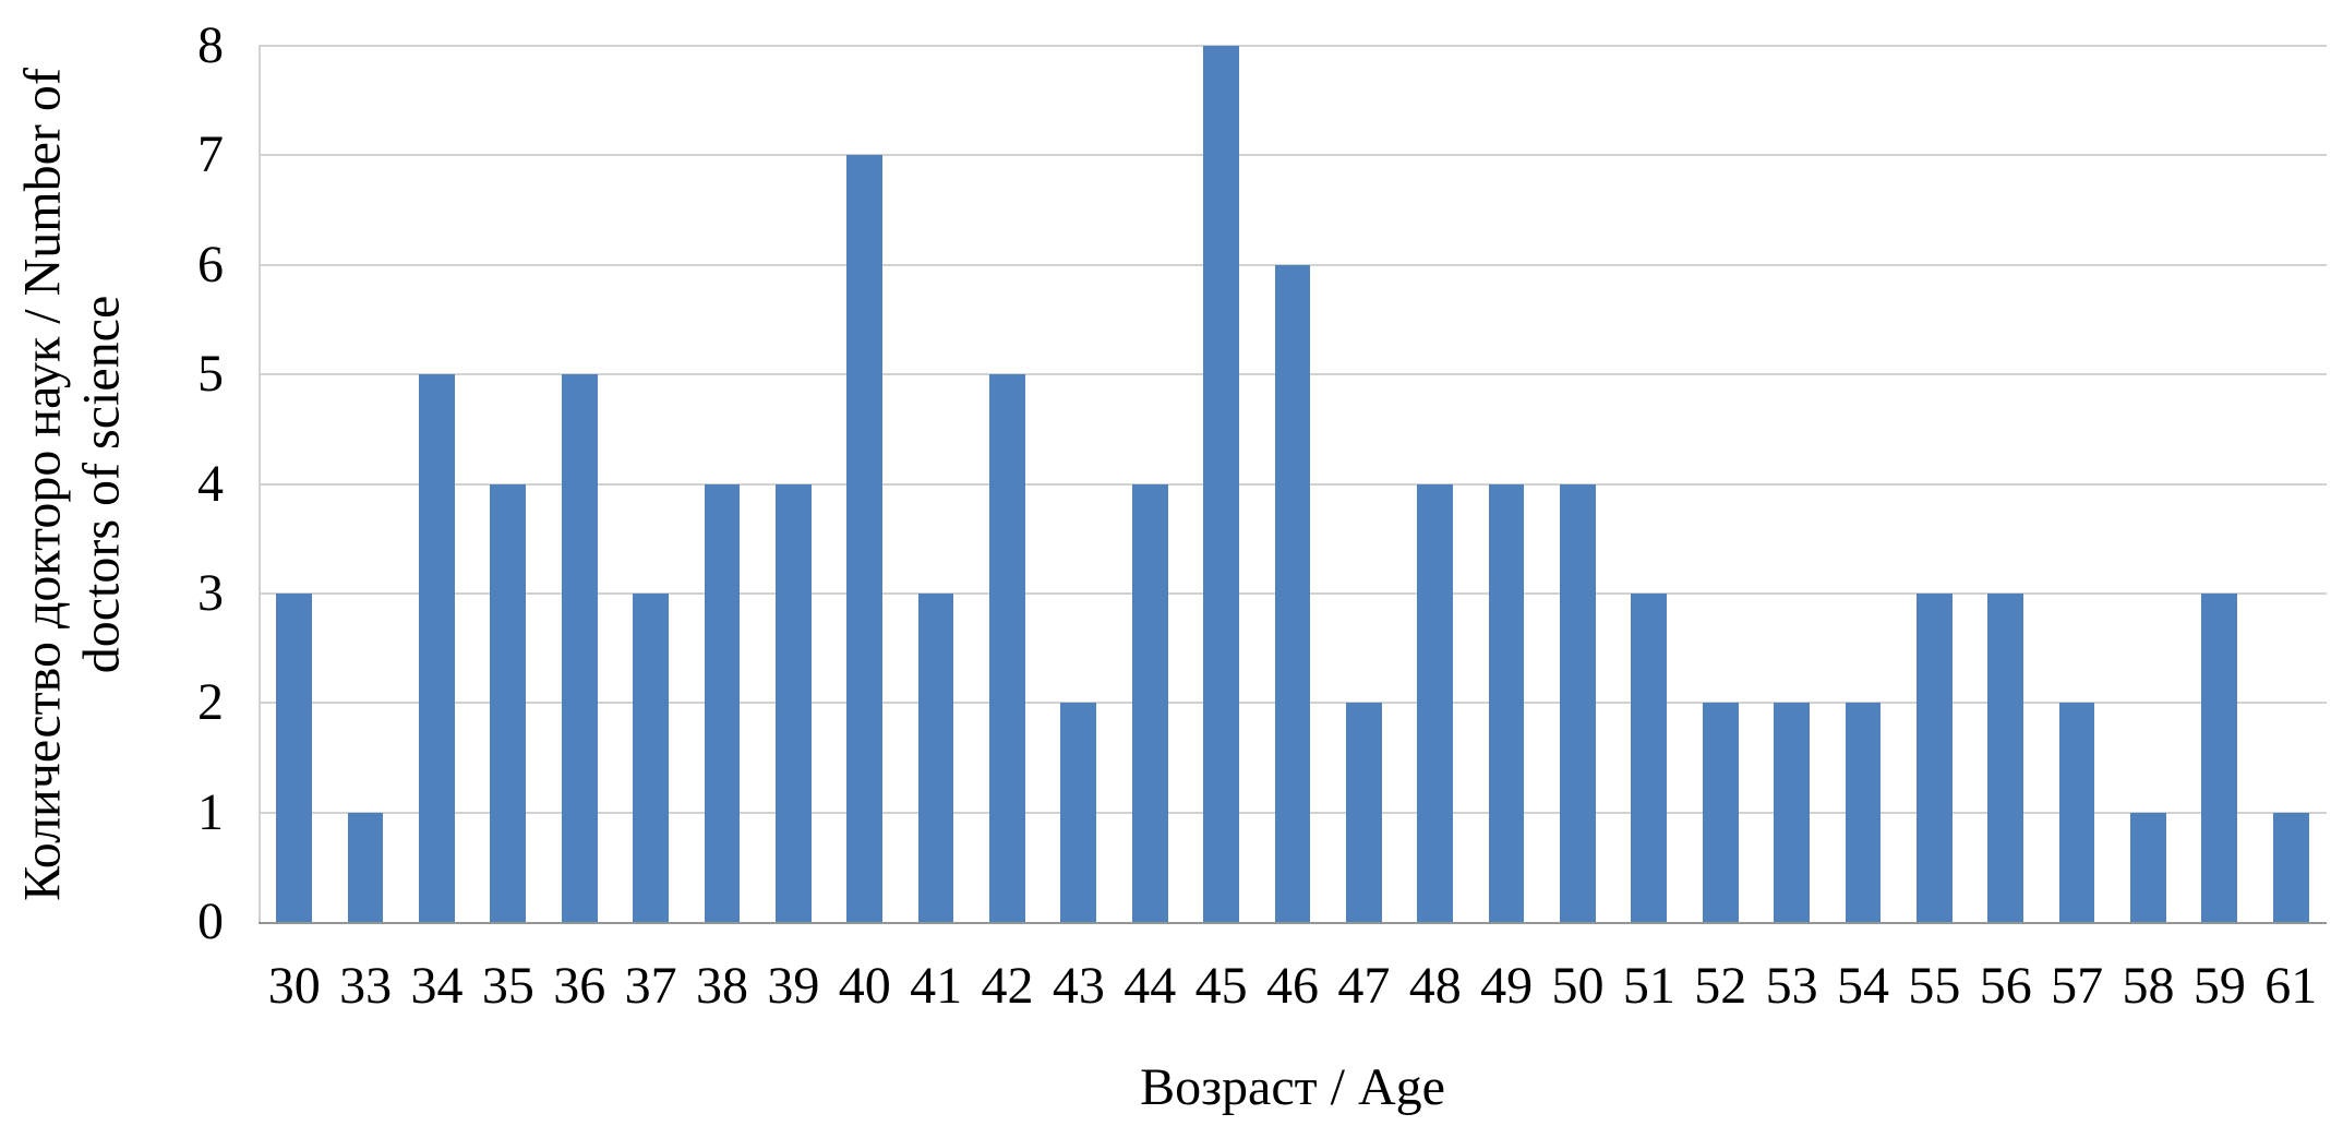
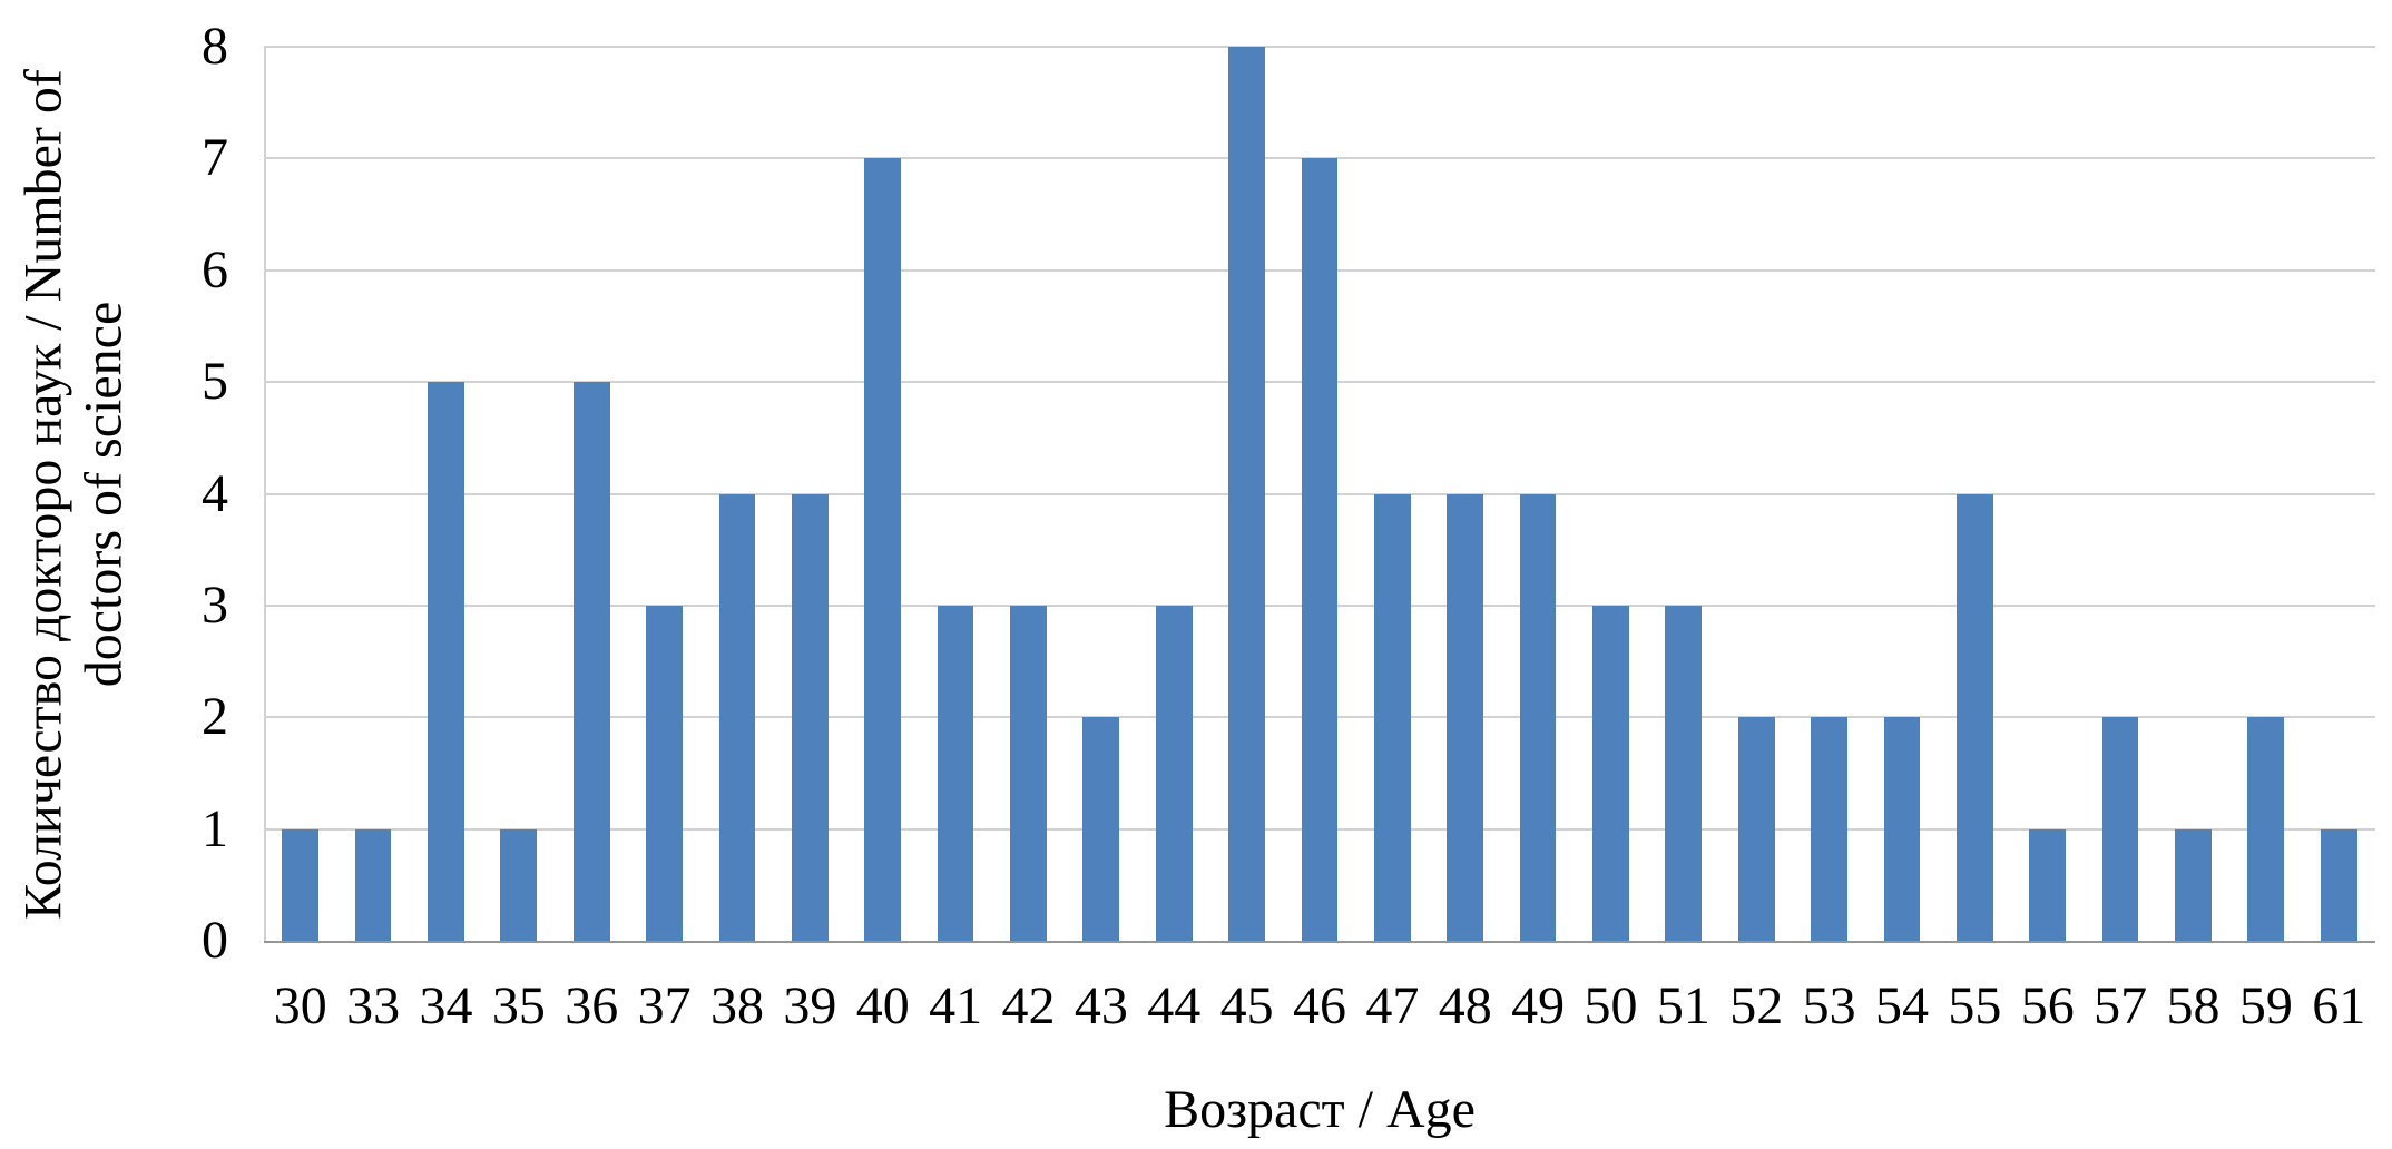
30: 3 -> 1
35: 4 -> 1
42: 5 -> 3
44: 4 -> 3
46: 6 -> 7
47: 2 -> 4
50: 4 -> 3
55: 3 -> 4
56: 3 -> 1
59: 3 -> 2
